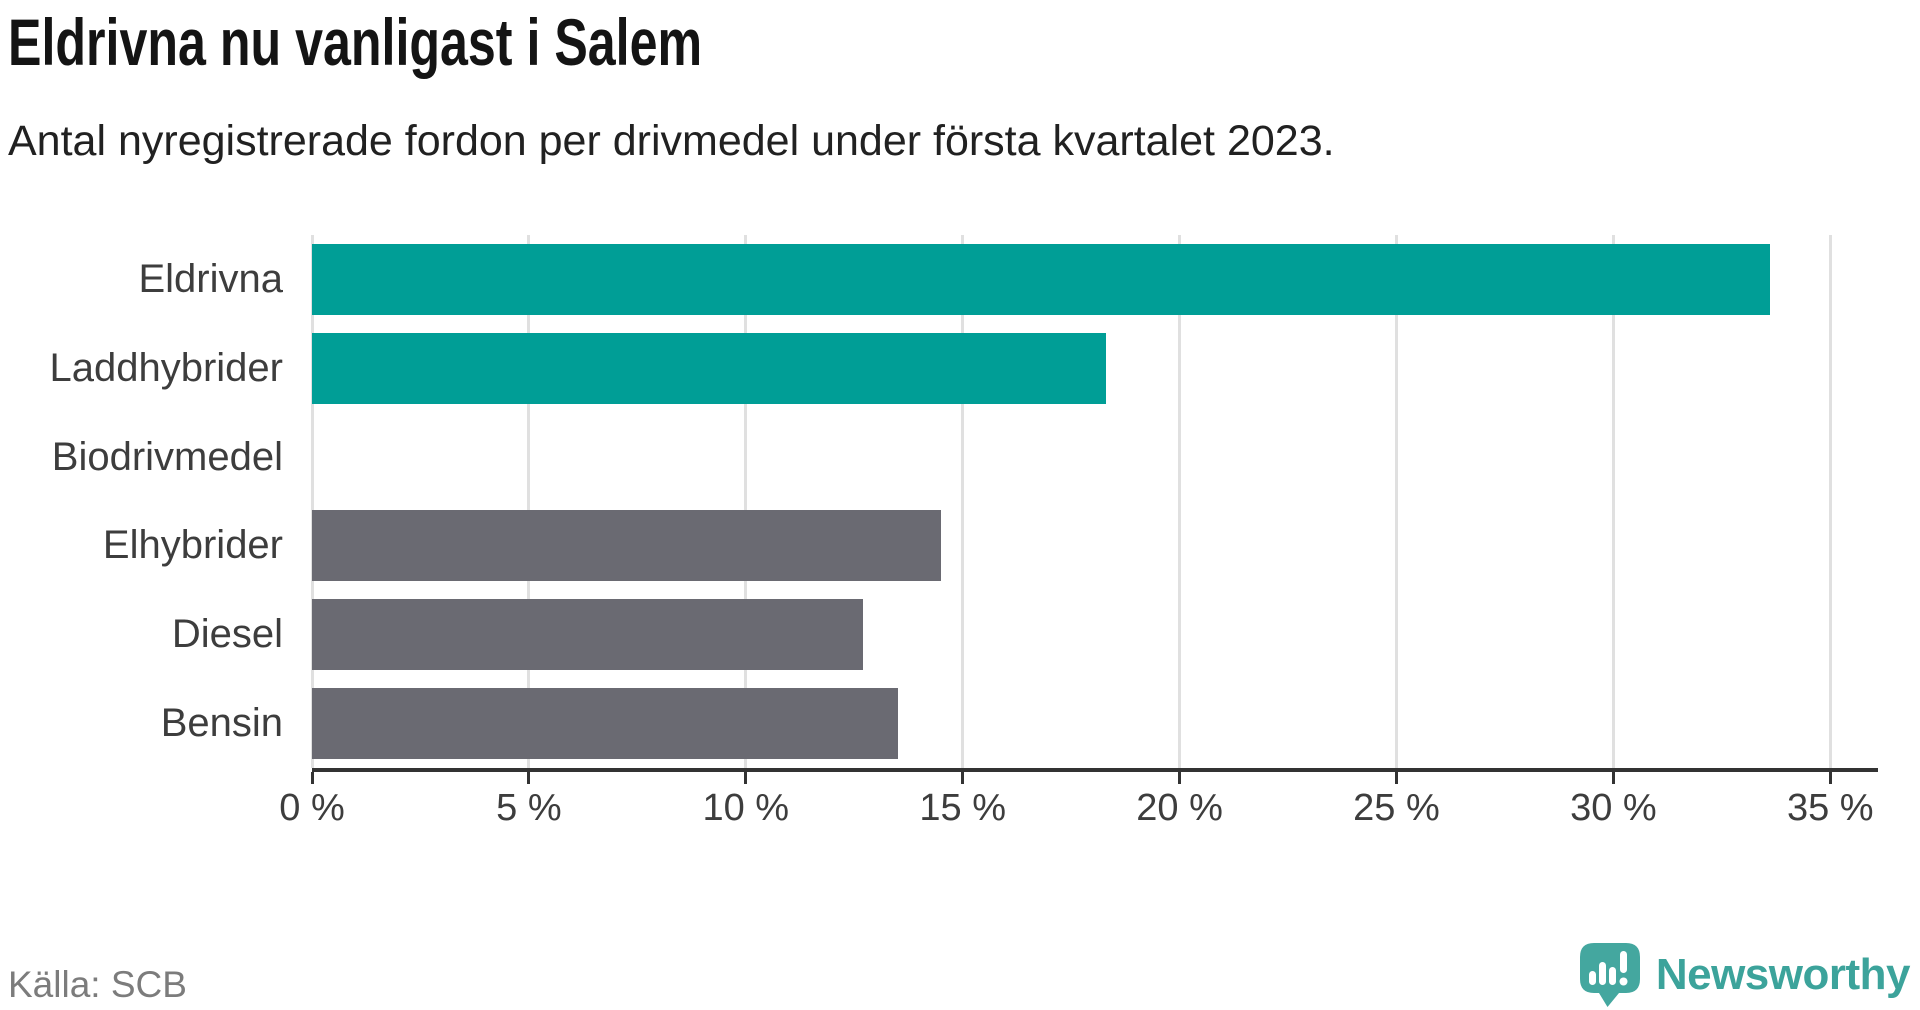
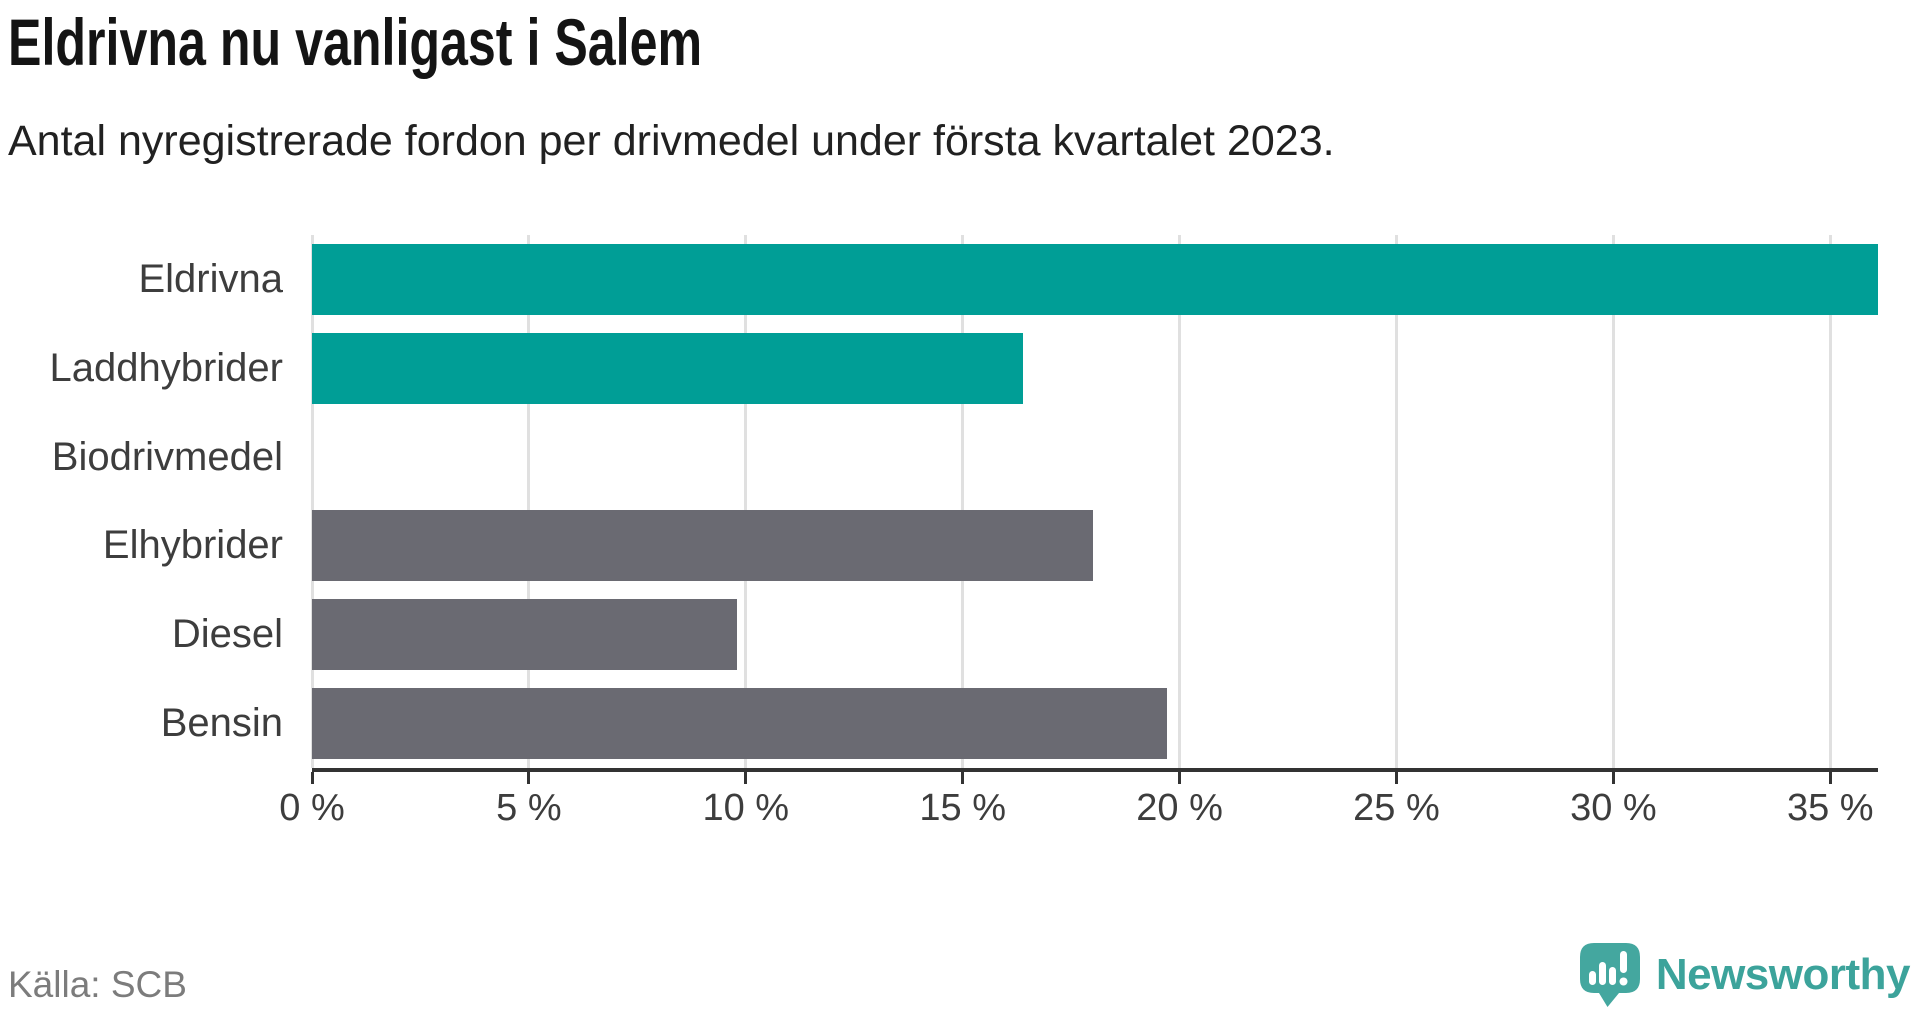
Eldrivna: 33.6% -> 36.1%
Laddhybrider: 18.3% -> 16.4%
Elhybrider: 14.5% -> 18.0%
Diesel: 12.7% -> 9.8%
Bensin: 13.5% -> 19.7%
